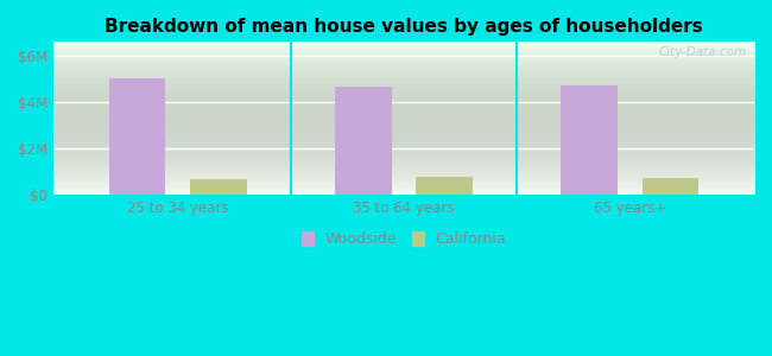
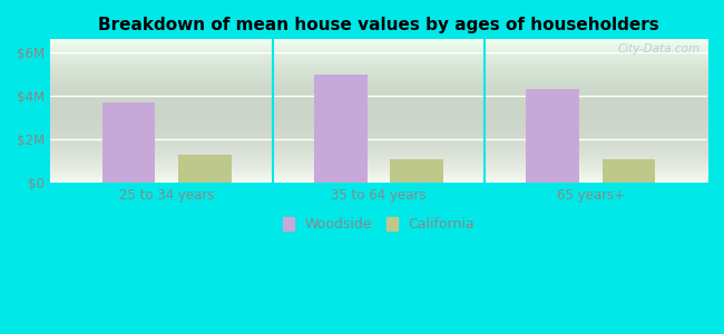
Woodside/25 to 34 years: $5.0M -> $3.7M
California/25 to 34 years: $0.7M -> $1.3M
Woodside/35 to 64 years: $4.6M -> $5.0M
California/35 to 64 years: $0.8M -> $1.1M
Woodside/65 years+: $4.7M -> $4.3M
California/65 years+: $0.8M -> $1.1M
